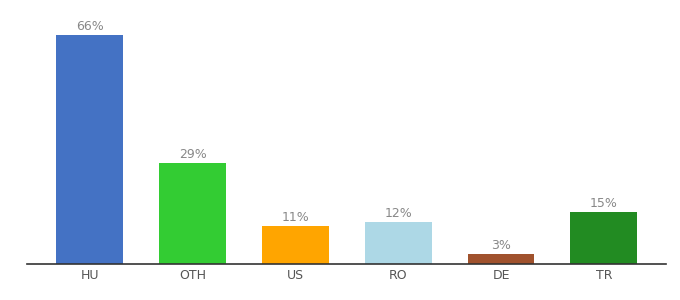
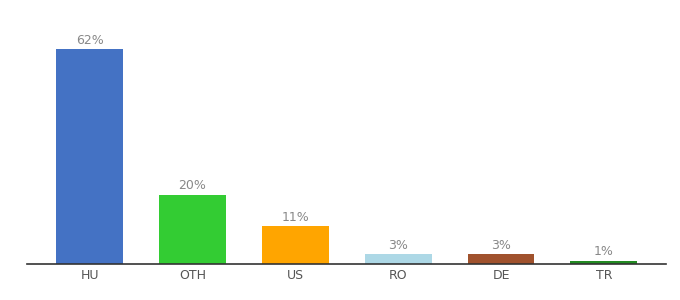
HU: 66% -> 62%
OTH: 29% -> 20%
RO: 12% -> 3%
TR: 15% -> 1%
